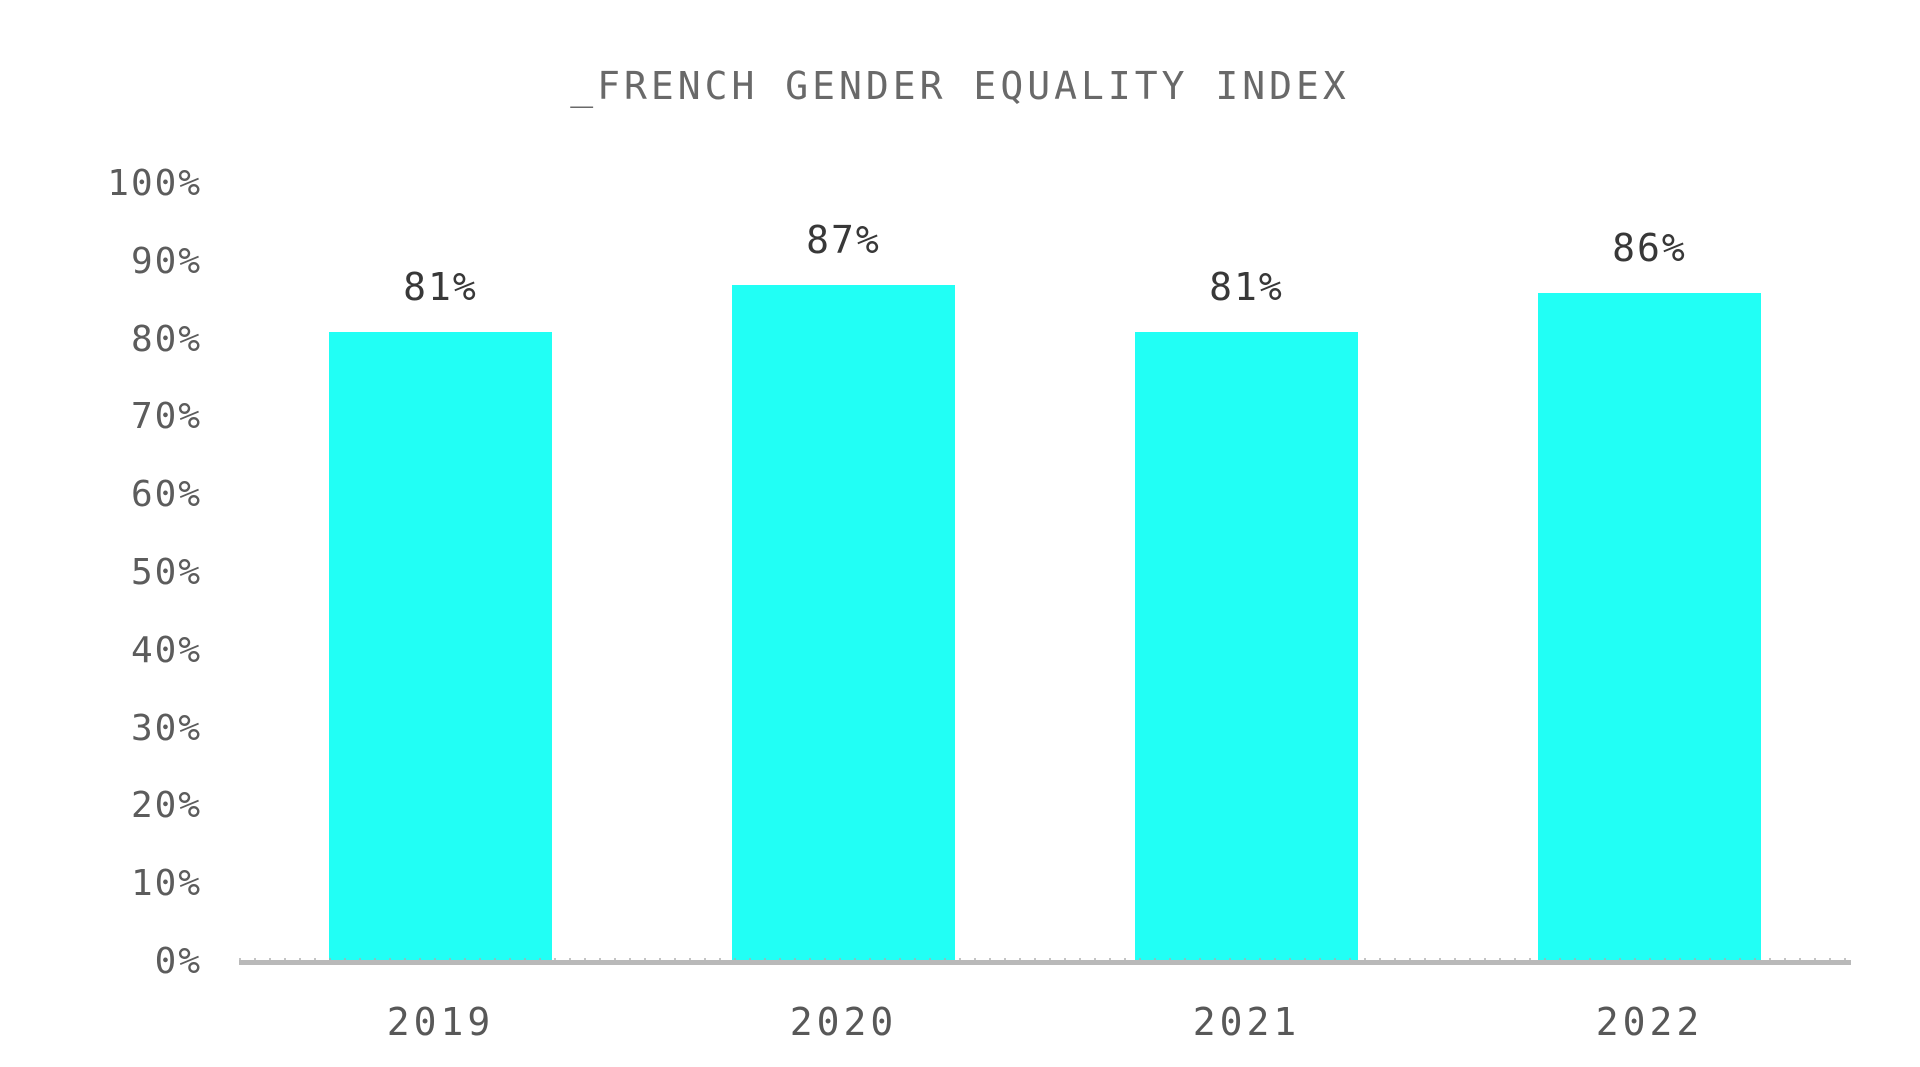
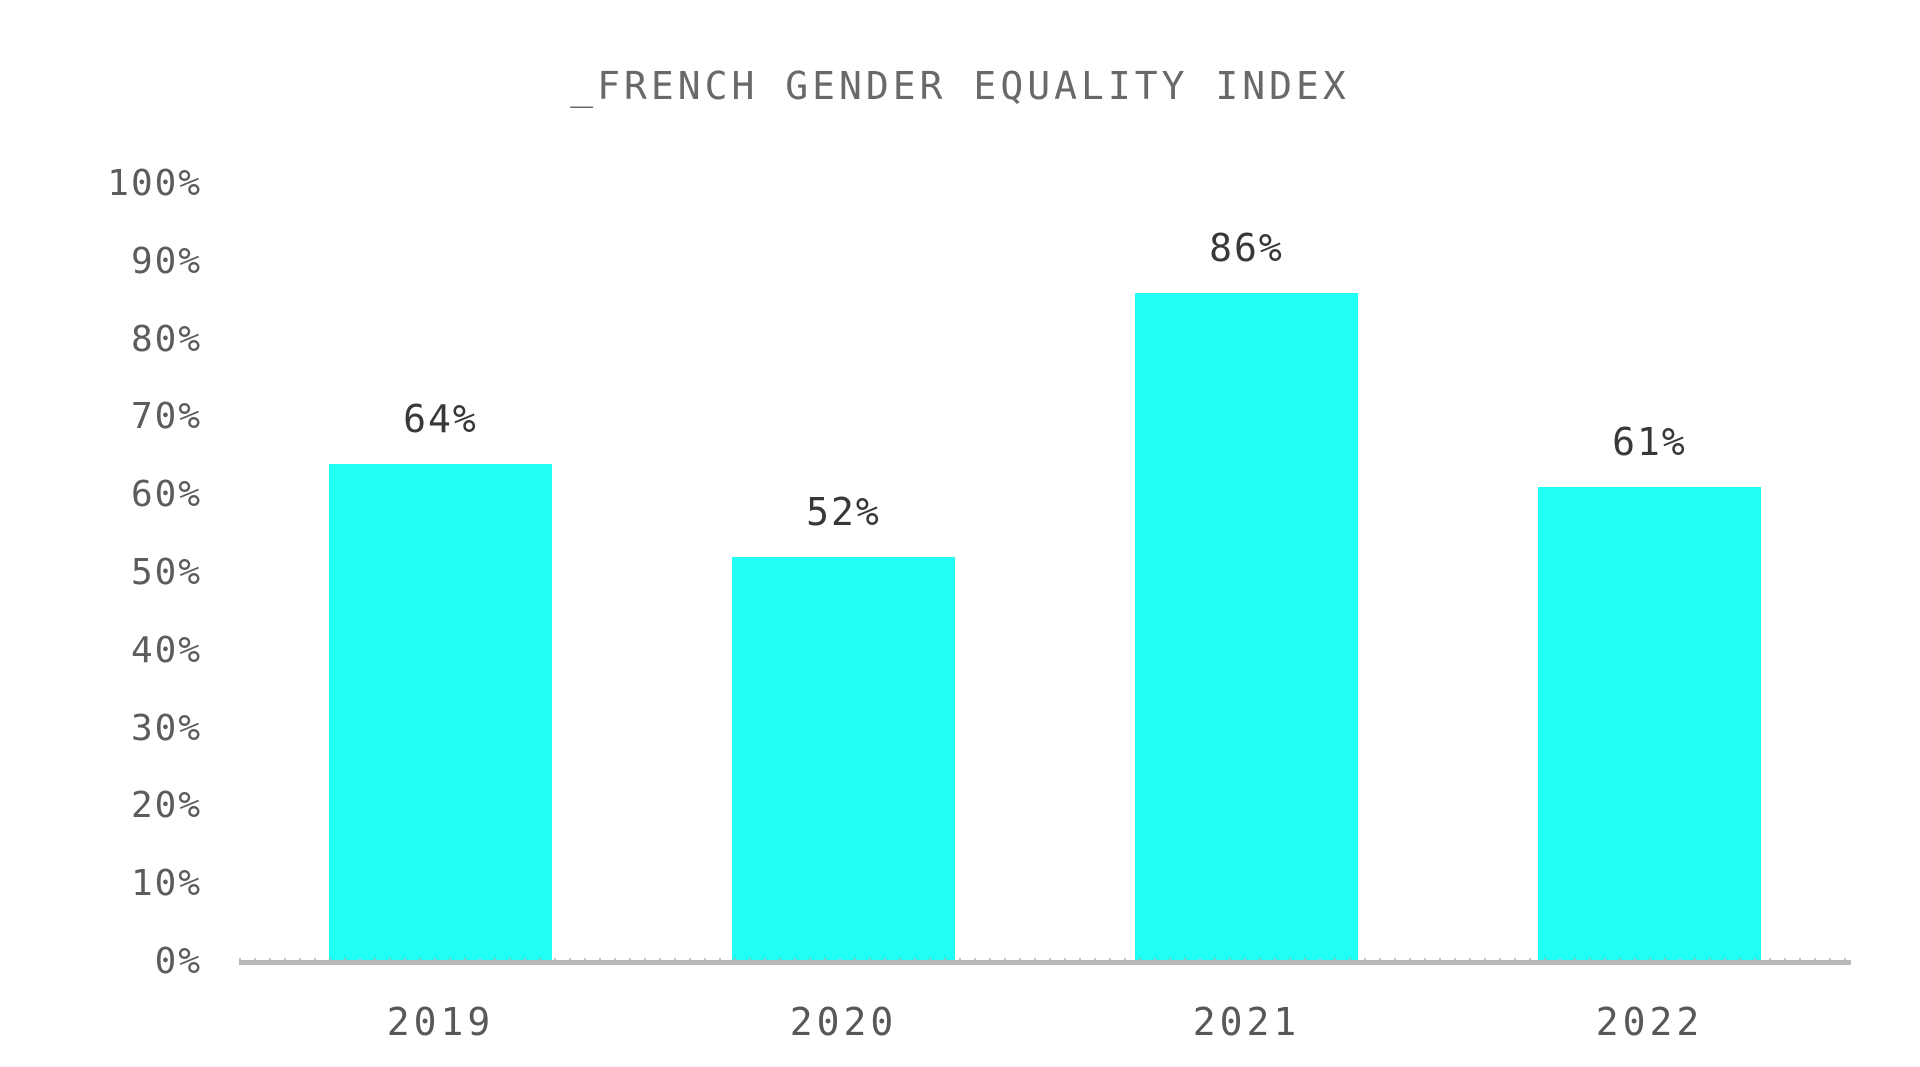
2019: 81% -> 64%
2020: 87% -> 52%
2021: 81% -> 86%
2022: 86% -> 61%
